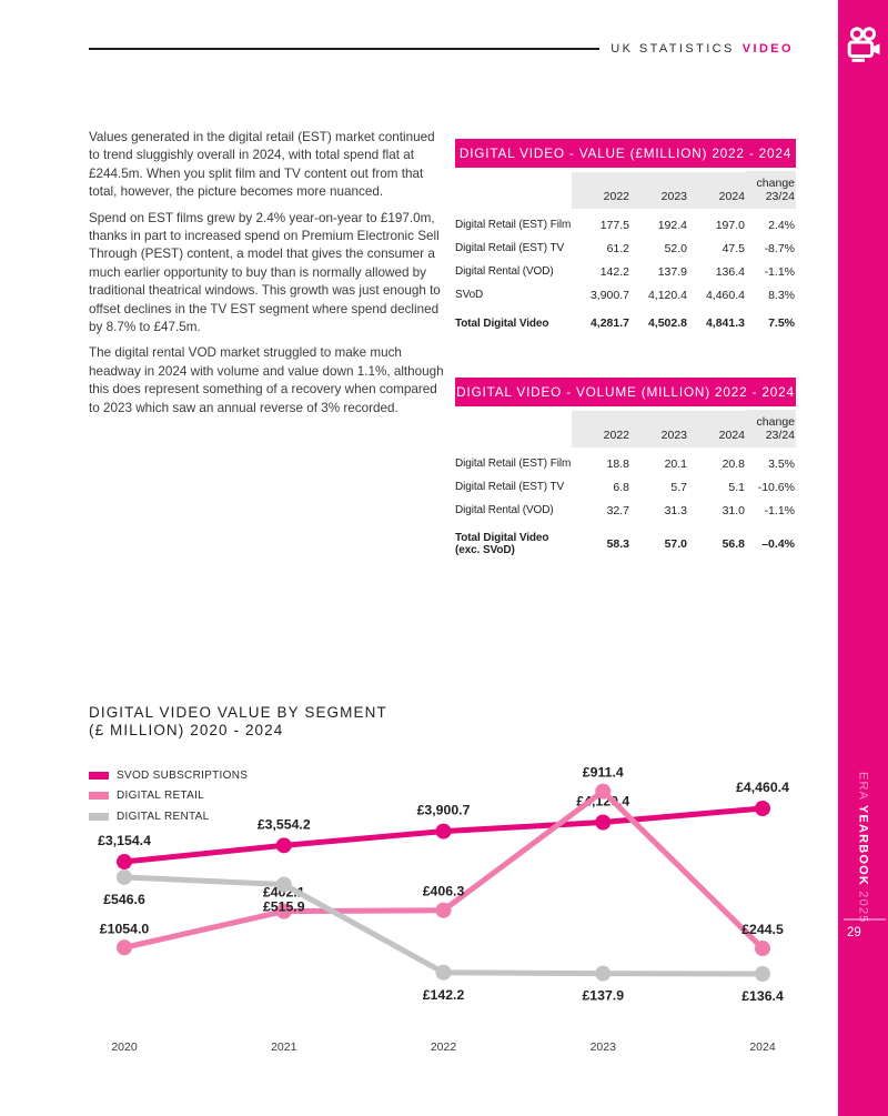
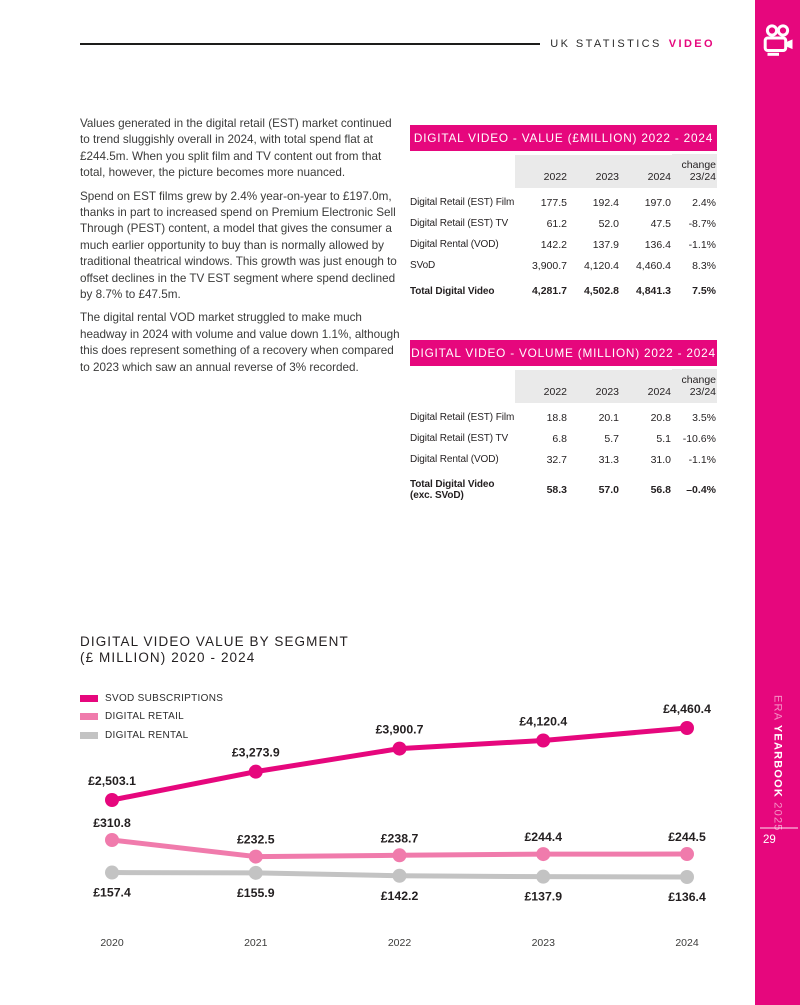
SVOD SUBSCRIPTIONS/2020: £3,154.4 -> £2,503.1
DIGITAL RETAIL/2020: £1054.0 -> £310.8
DIGITAL RENTAL/2020: £546.6 -> £157.4
SVOD SUBSCRIPTIONS/2021: £3,554.2 -> £3,273.9
DIGITAL RETAIL/2021: £402.1 -> £232.5
DIGITAL RENTAL/2021: £515.9 -> £155.9
DIGITAL RETAIL/2022: £406.3 -> £238.7
DIGITAL RETAIL/2023: £911.4 -> £244.4
